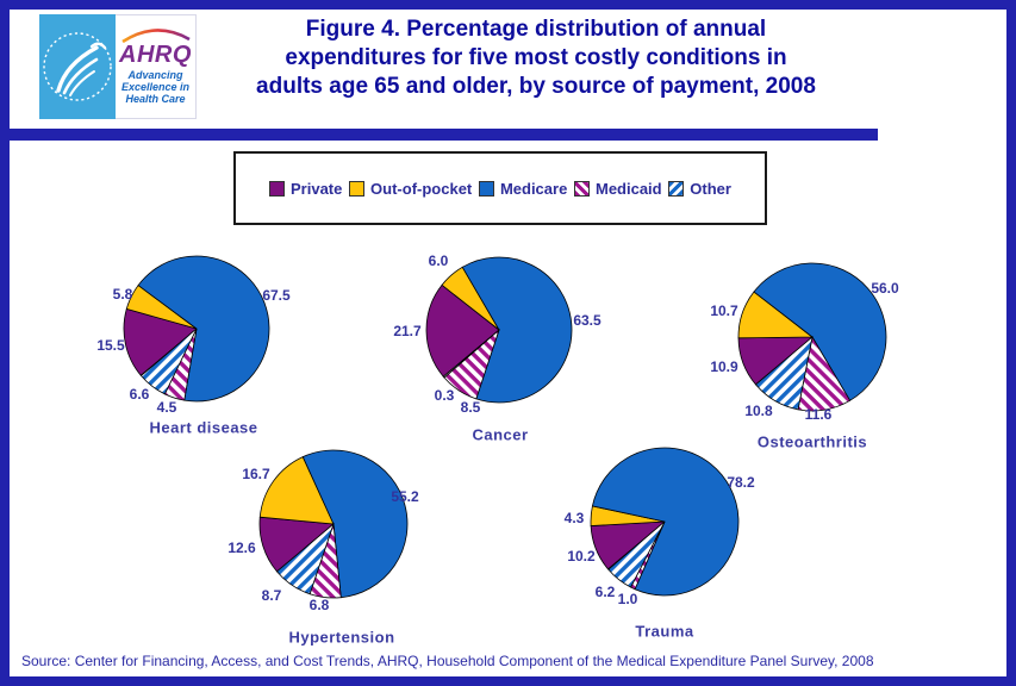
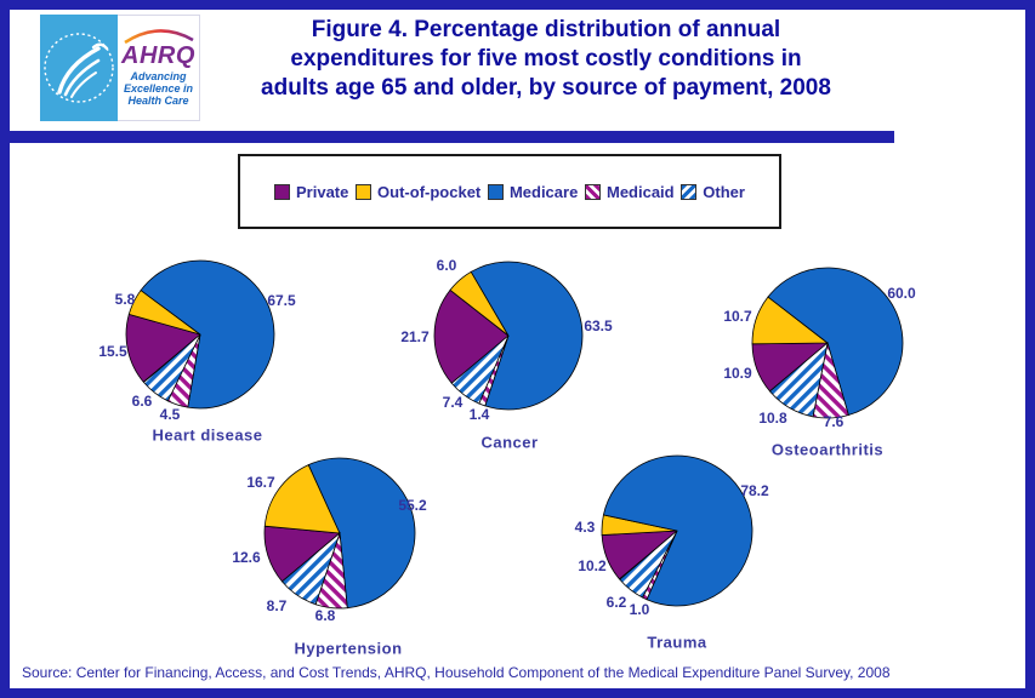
Cancer/Medicaid: 8.5 -> 1.4
Cancer/Other: 0.3 -> 7.4
Osteoarthritis/Medicare: 56.0 -> 60.0
Osteoarthritis/Medicaid: 11.6 -> 7.6
